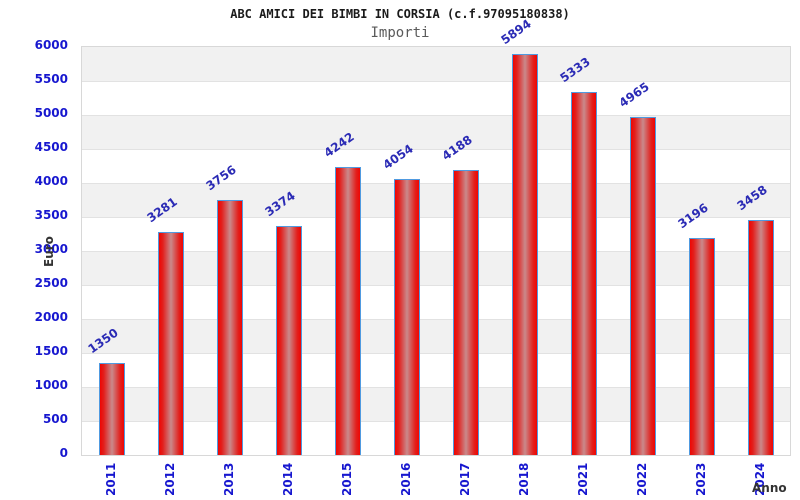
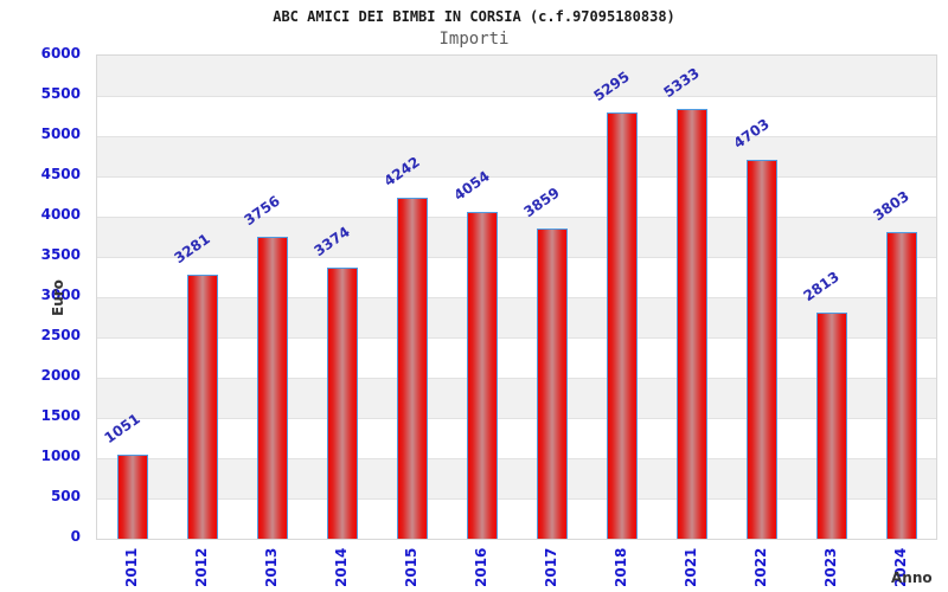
2011: 1350 -> 1051
2017: 4188 -> 3859
2018: 5894 -> 5295
2022: 4965 -> 4703
2023: 3196 -> 2813
2024: 3458 -> 3803
